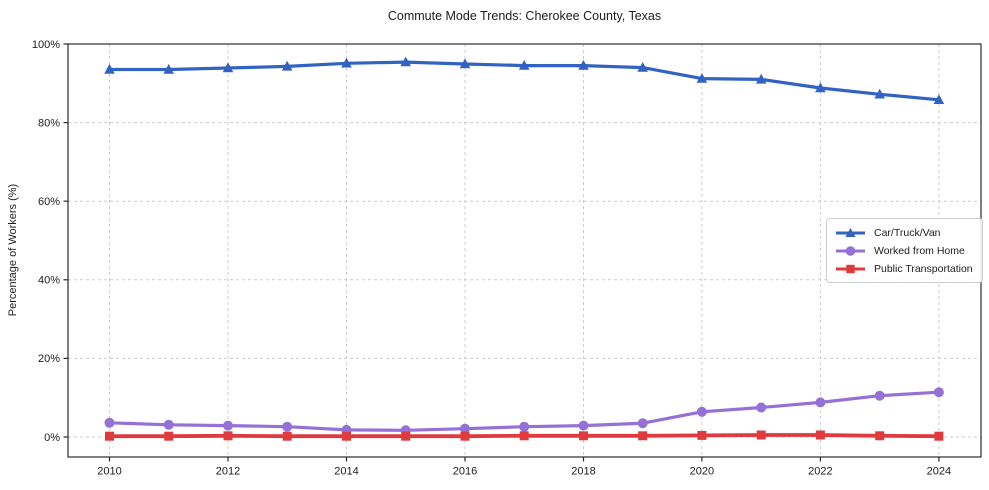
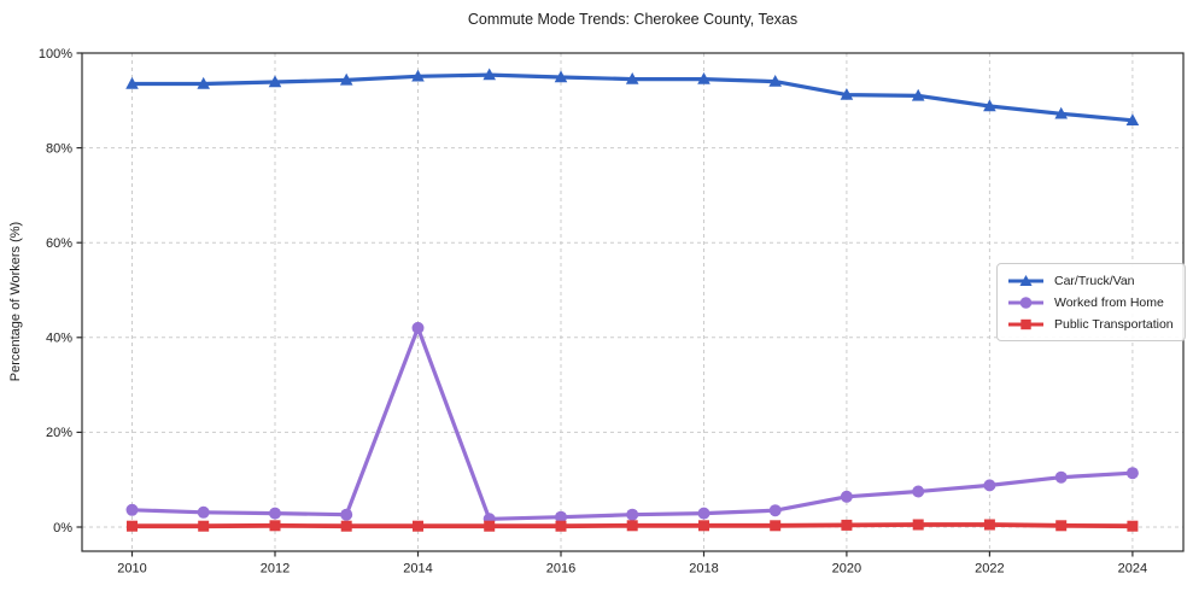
Worked from Home/2014: 2% -> 42%
